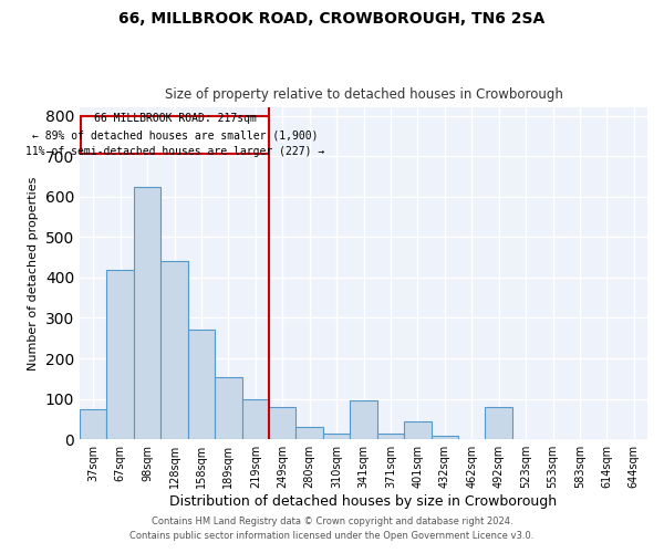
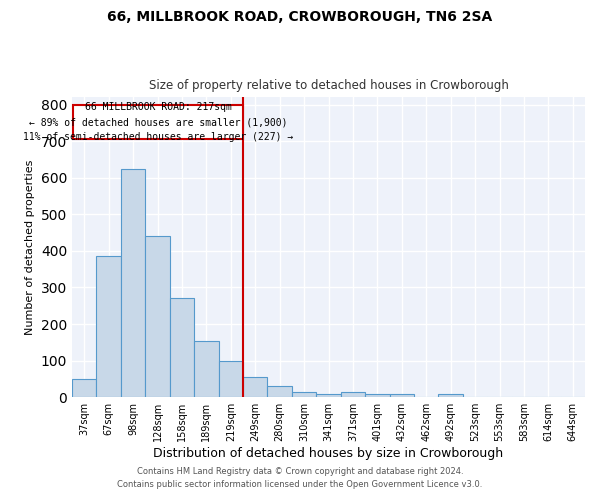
37sqm: 75 -> 50
67sqm: 420 -> 385
249sqm: 80 -> 55
341sqm: 95 -> 10
401sqm: 45 -> 10
492sqm: 80 -> 8
